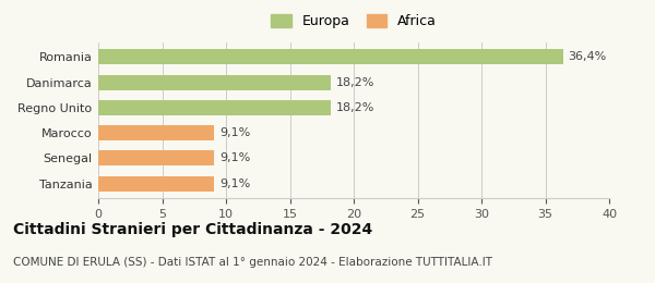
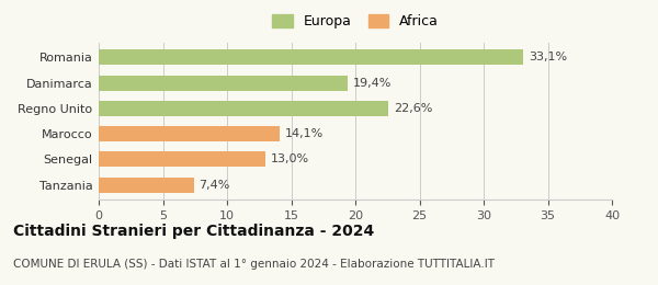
Romania: 36,4% -> 33,1%
Danimarca: 18,2% -> 19,4%
Regno Unito: 18,2% -> 22,6%
Marocco: 9,1% -> 14,1%
Senegal: 9,1% -> 13,0%
Tanzania: 9,1% -> 7,4%
